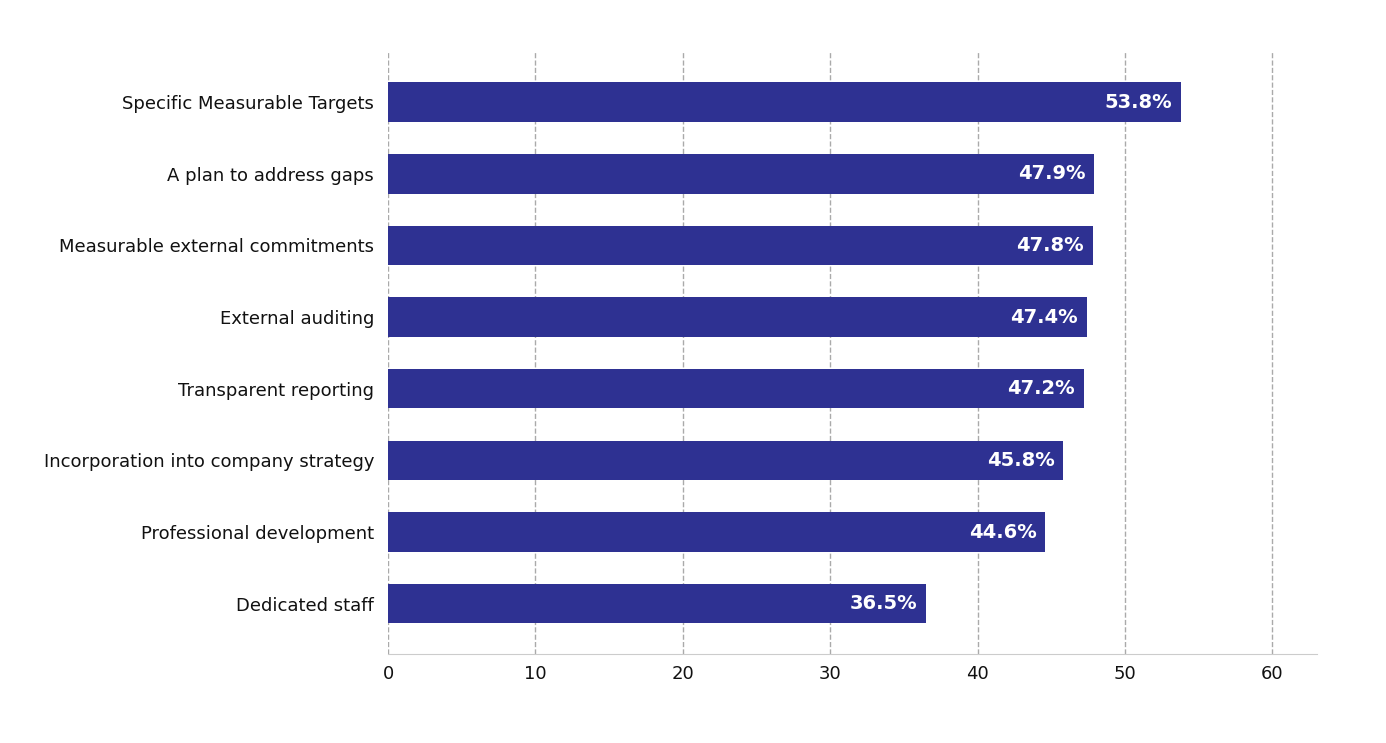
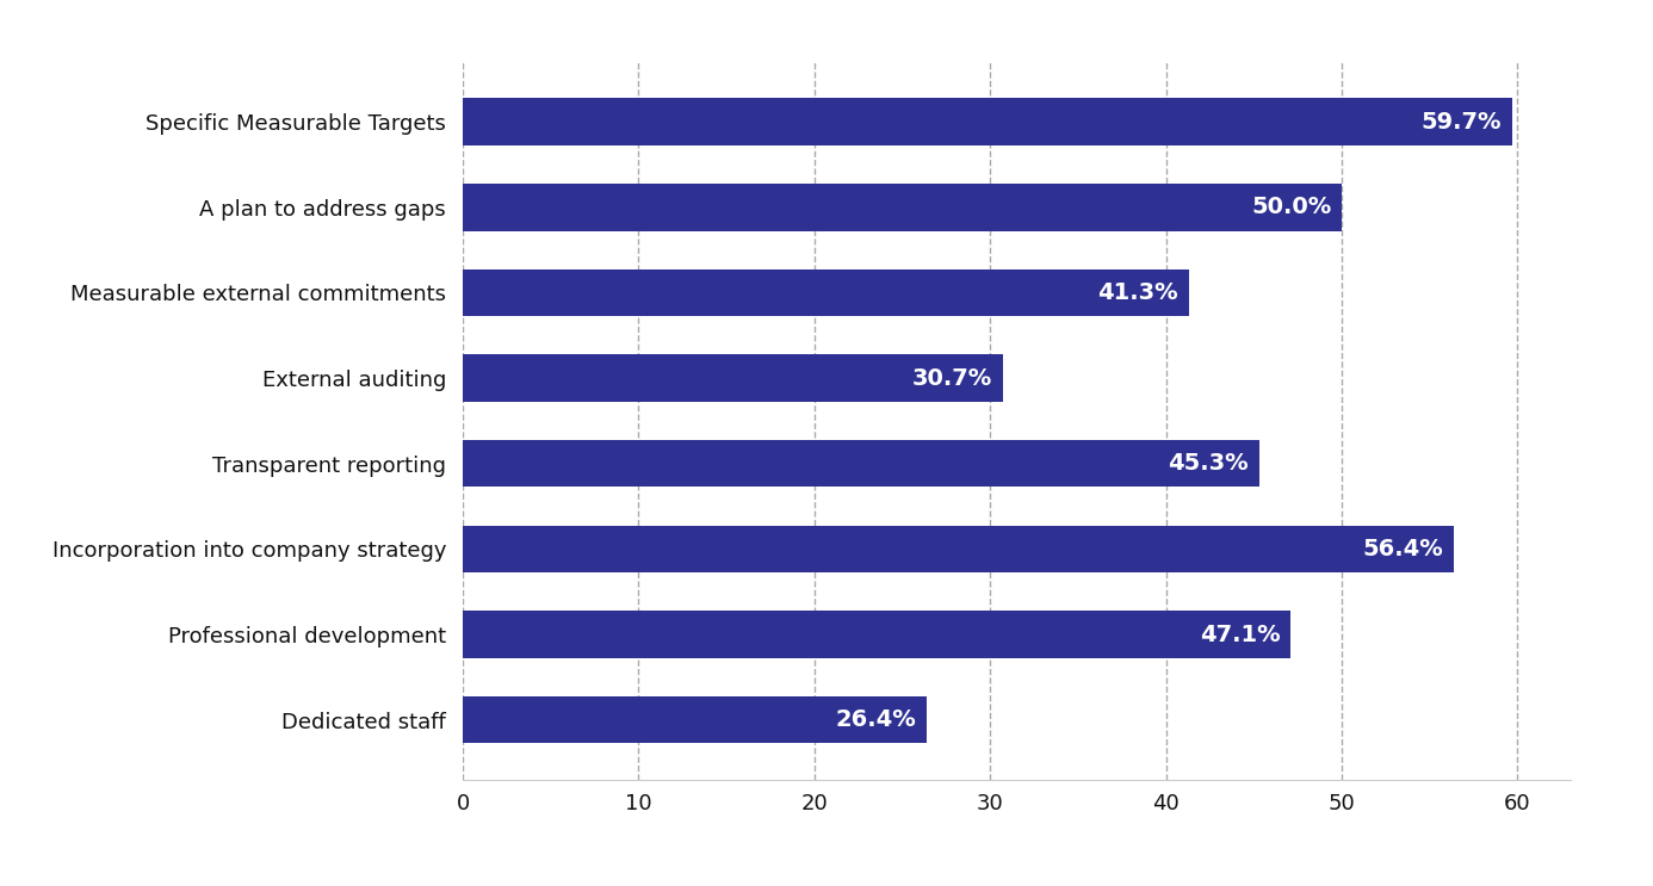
Specific Measurable Targets: 53.8% -> 59.7%
A plan to address gaps: 47.9% -> 50.0%
Measurable external commitments: 47.8% -> 41.3%
External auditing: 47.4% -> 30.7%
Transparent reporting: 47.2% -> 45.3%
Incorporation into company strategy: 45.8% -> 56.4%
Professional development: 44.6% -> 47.1%
Dedicated staff: 36.5% -> 26.4%
